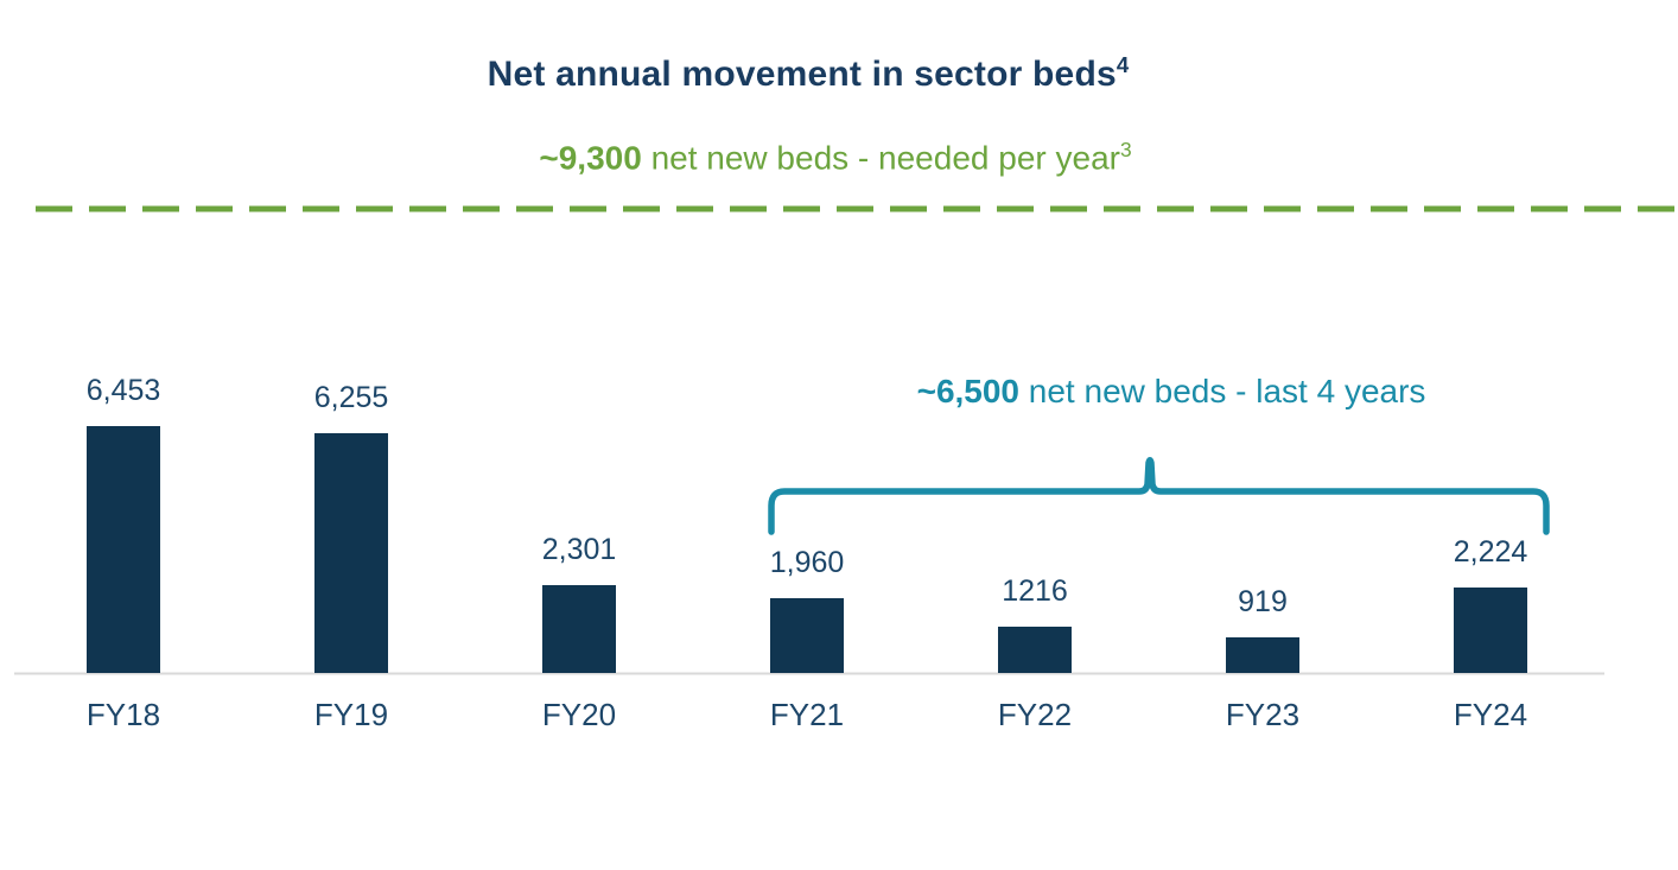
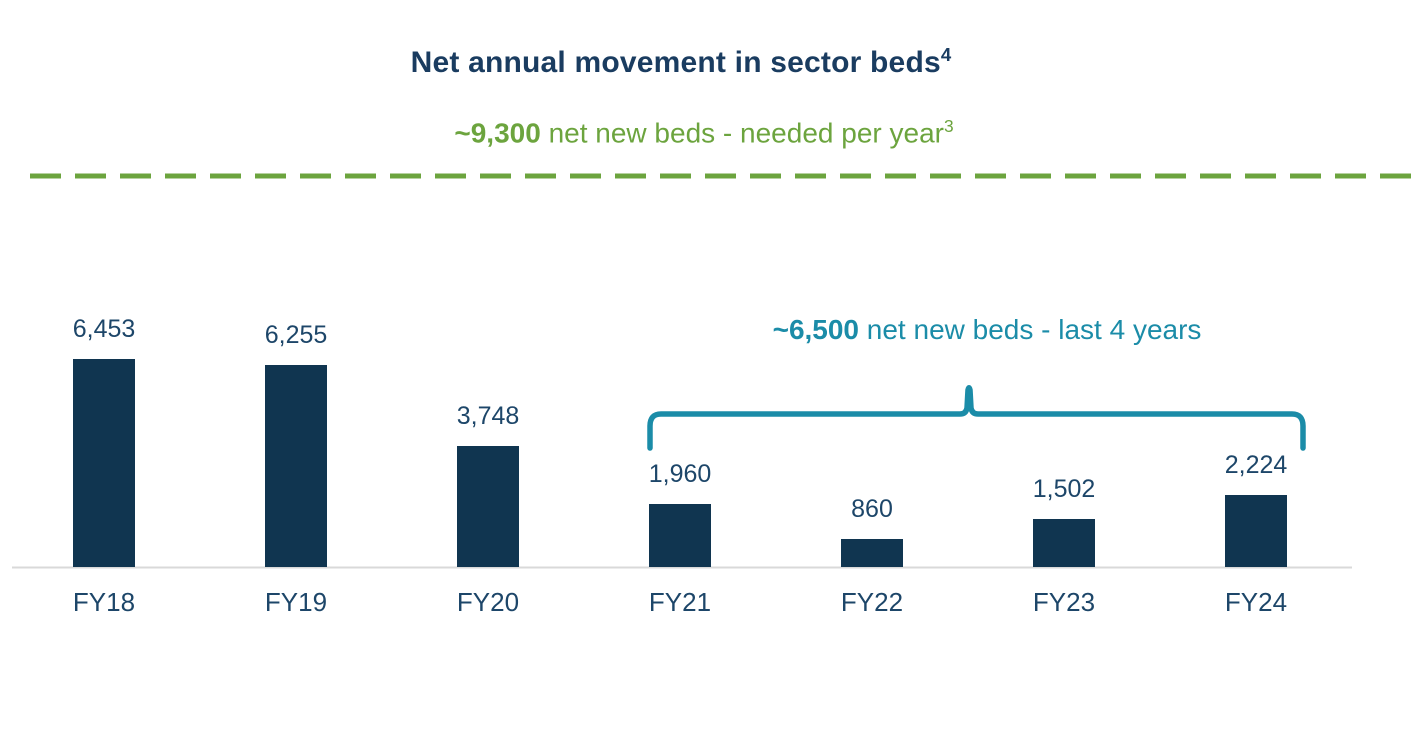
FY20: 2,301 -> 3,748
FY22: 1216 -> 860
FY23: 919 -> 1,502
